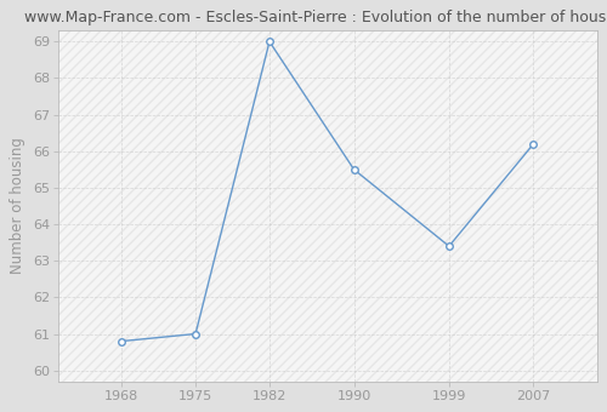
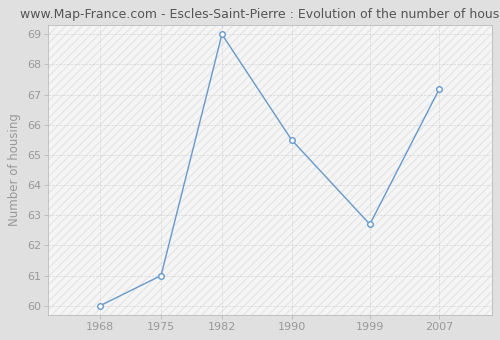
1968: 60.8 -> 60.0
1999: 63.4 -> 62.7
2007: 66.2 -> 67.2
